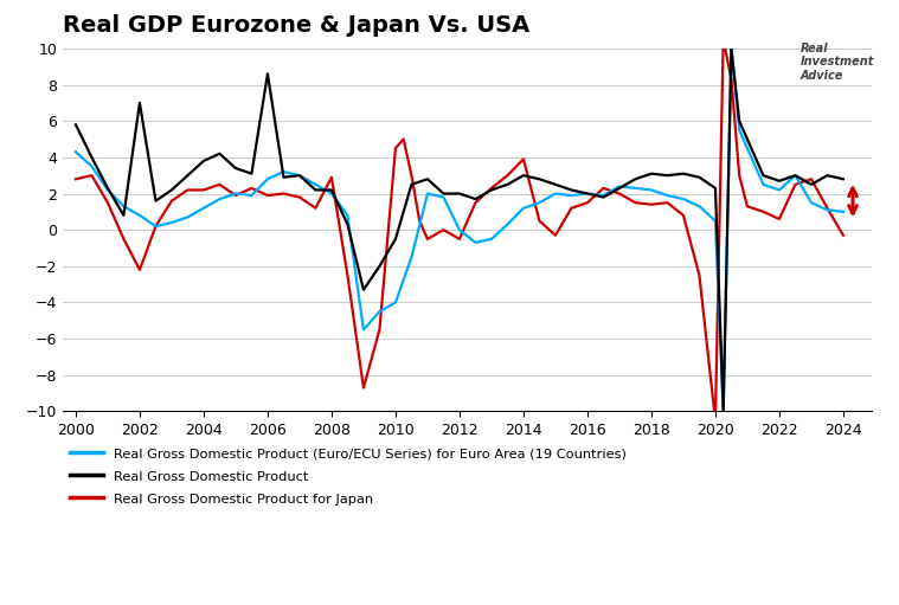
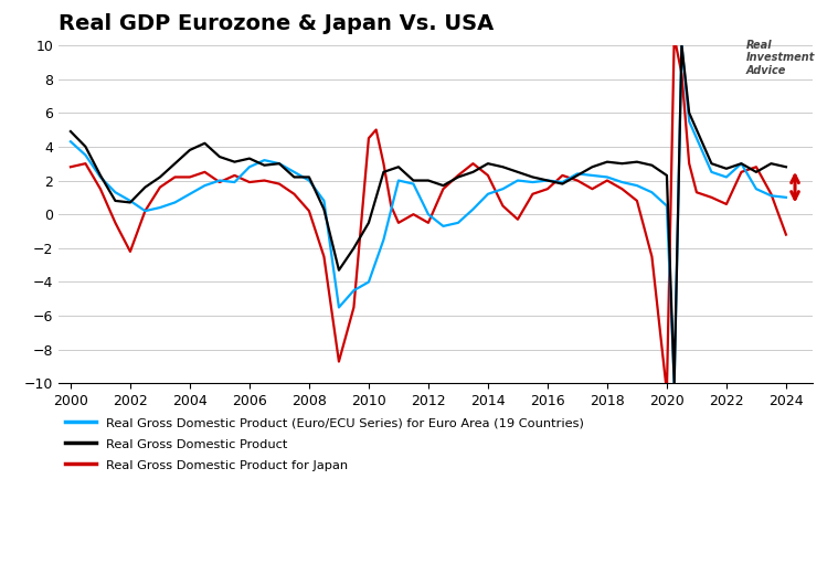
Real Gross Domestic Product/2000: 5.8 -> 4.9
Real Gross Domestic Product/2002: 7.0 -> 0.7
Real Gross Domestic Product/2006: 8.6 -> 3.3
Real Gross Domestic Product for Japan/2008: 2.9 -> 0.2
Real Gross Domestic Product for Japan/2014: 3.9 -> 2.3
Real Gross Domestic Product for Japan/2018: 1.4 -> 2.0
Real Gross Domestic Product for Japan/2024: -0.3 -> -1.2
